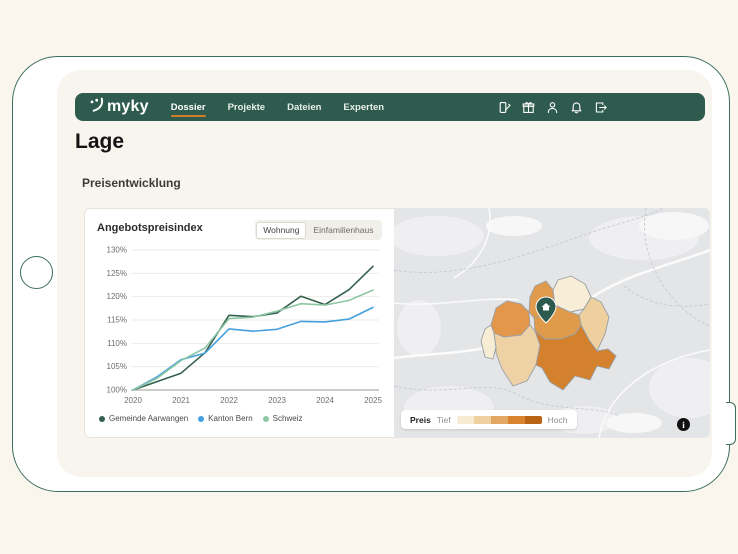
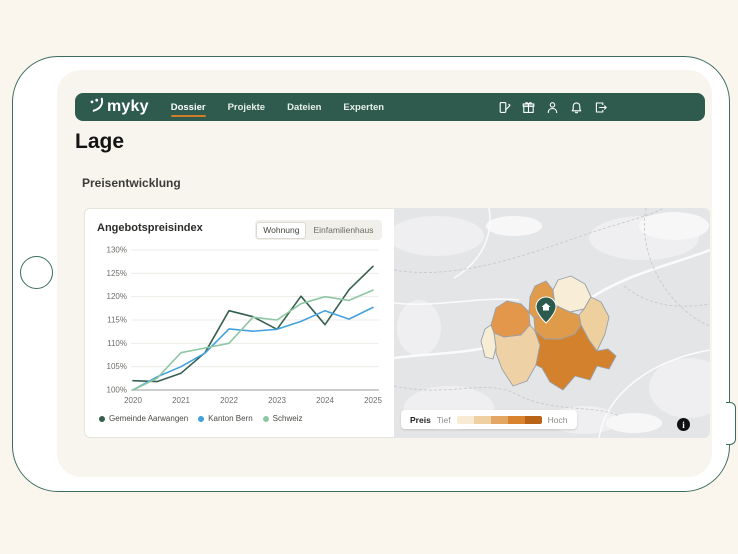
Gemeinde Aarwangen/2020: 100% -> 102%
Kanton Bern/2021: 106% -> 105%
Schweiz/2021: 106% -> 108%
Gemeinde Aarwangen/2022: 116% -> 117%
Schweiz/2022: 115% -> 110%
Gemeinde Aarwangen/2023: 116% -> 113%
Schweiz/2023: 117% -> 115%
Gemeinde Aarwangen/2024: 118% -> 114%
Kanton Bern/2024: 115% -> 117%
Schweiz/2024: 118% -> 120%
